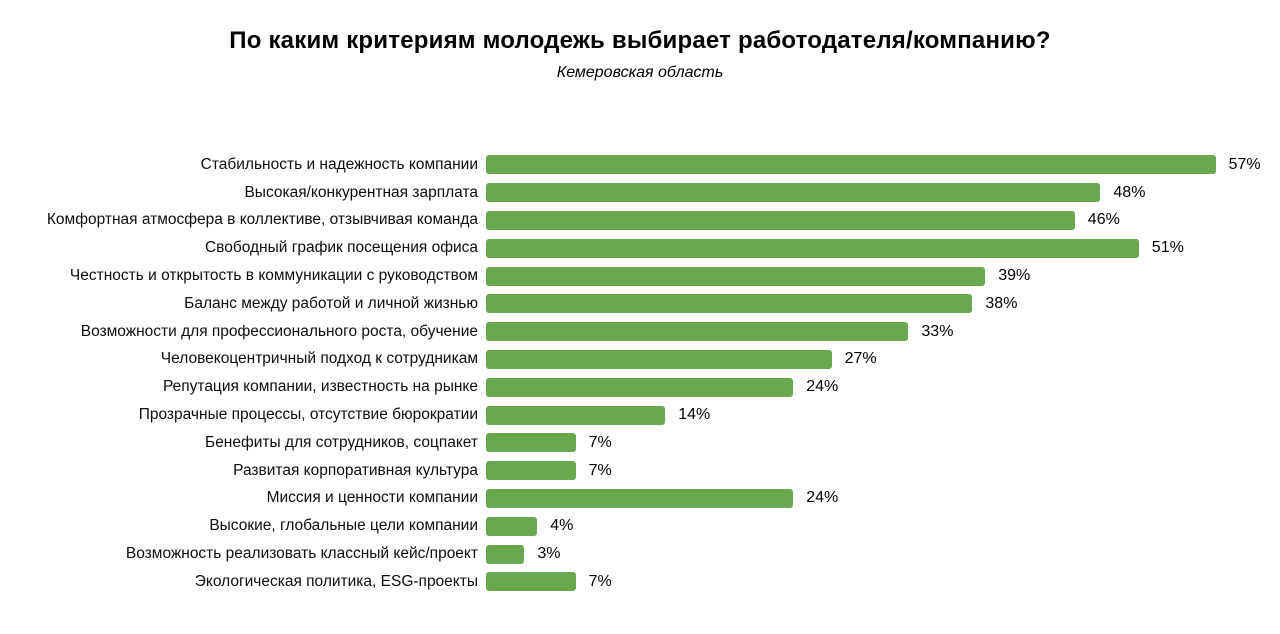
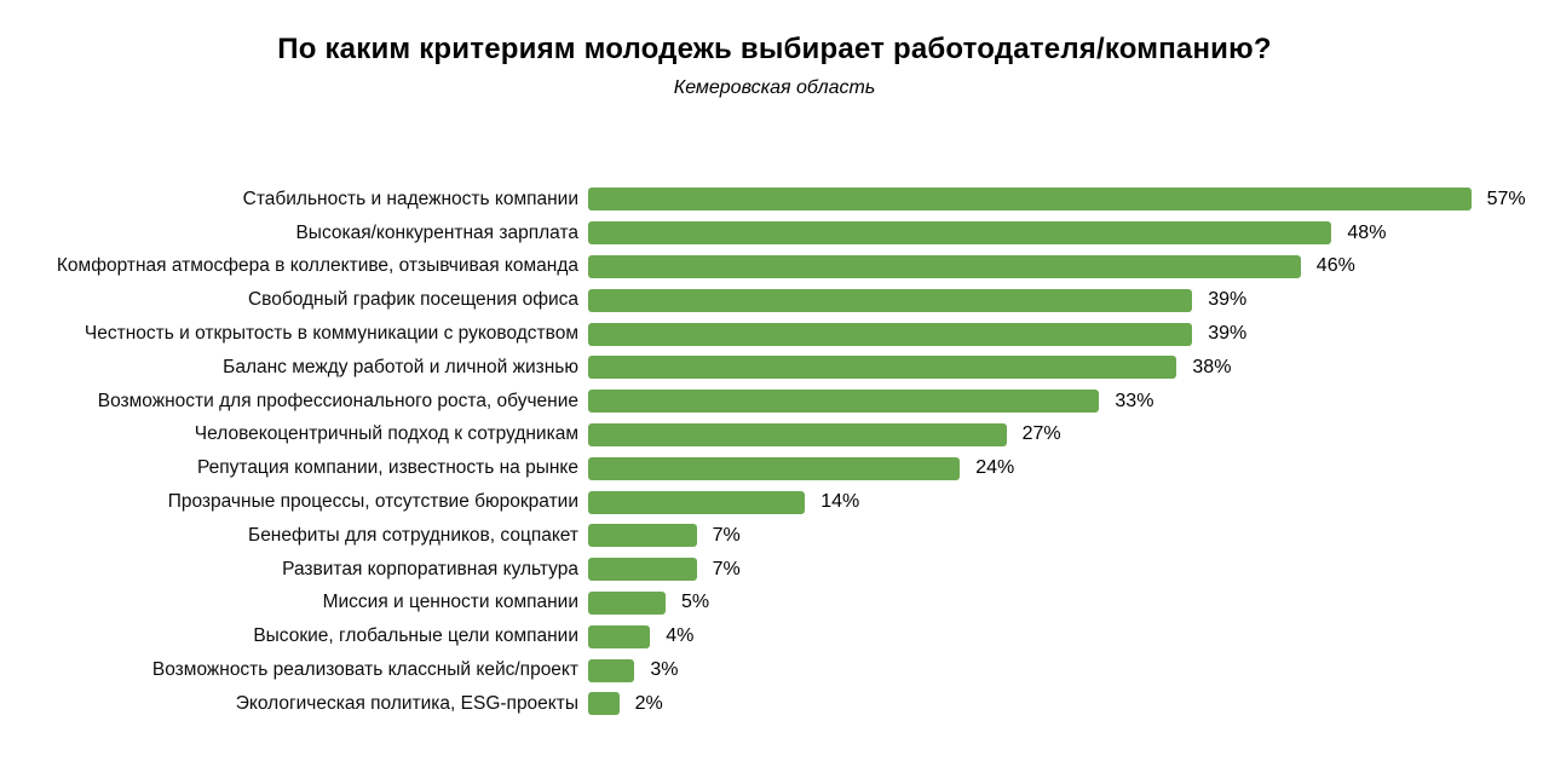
Свободный график посещения офиса: 51% -> 39%
Миссия и ценности компании: 24% -> 5%
Экологическая политика, ESG-проекты: 7% -> 2%
